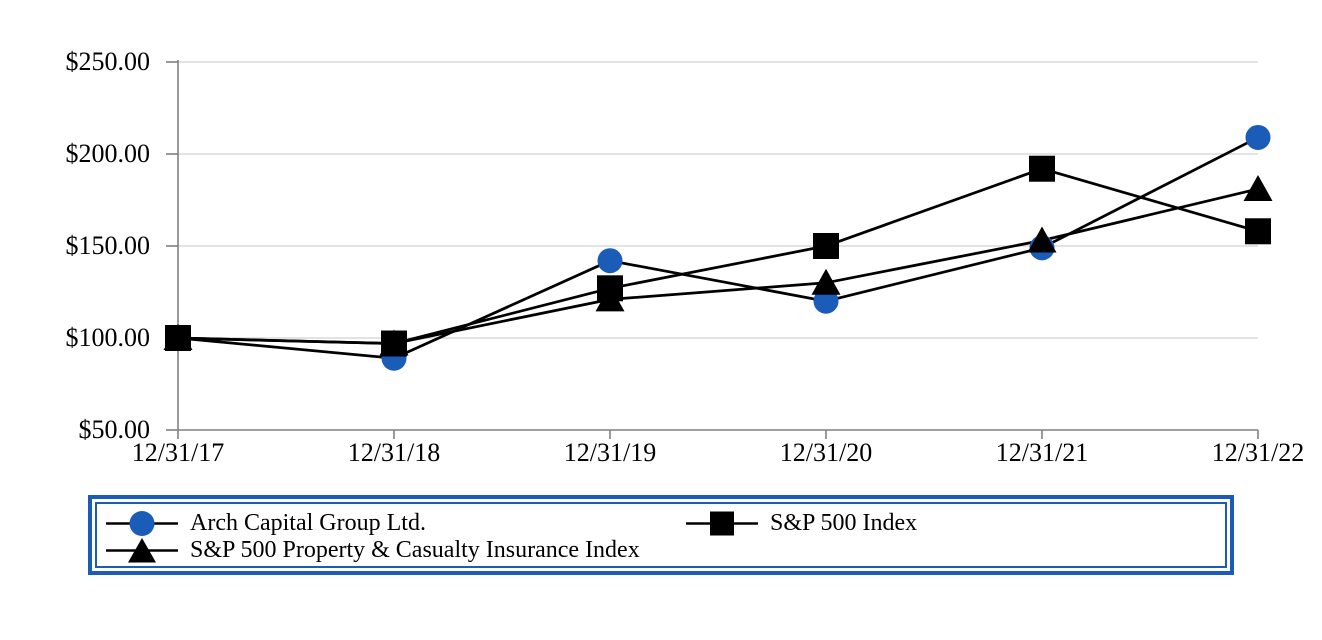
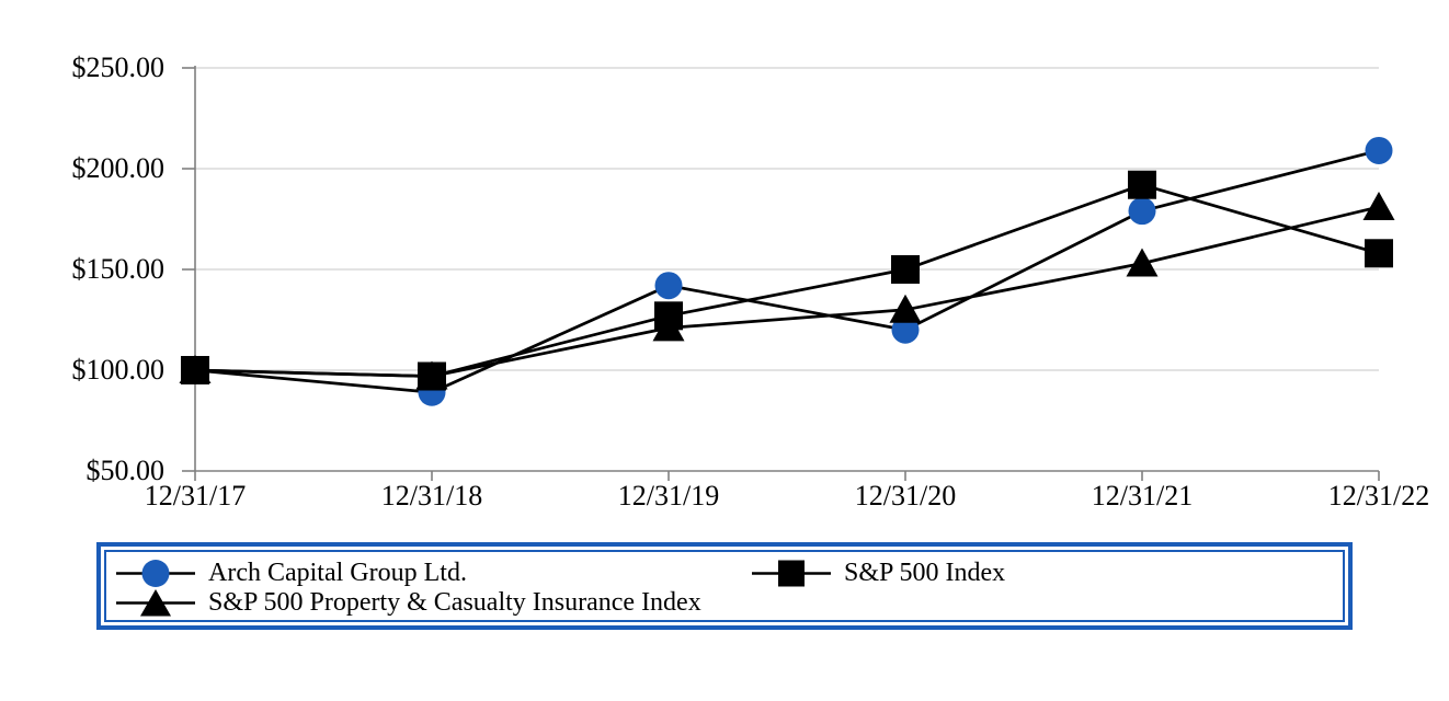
Arch Capital Group Ltd./12/31/21: $149 -> $179
